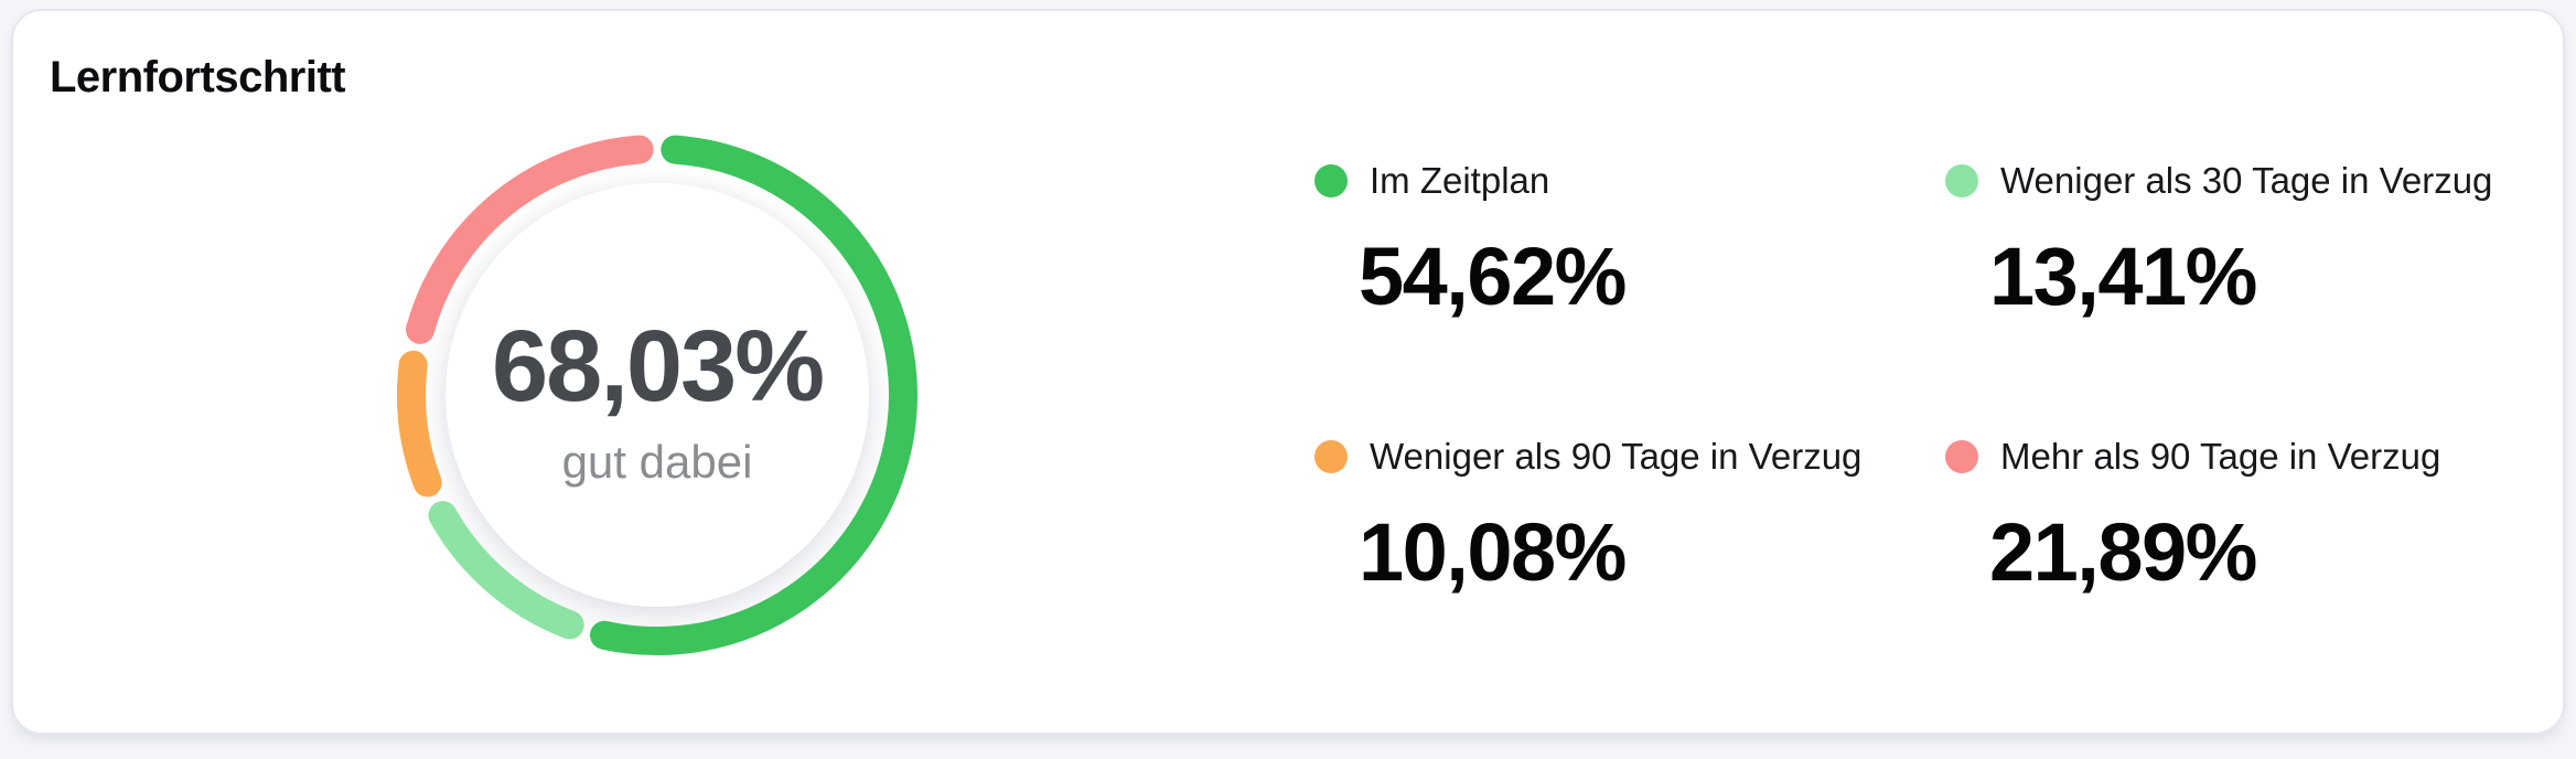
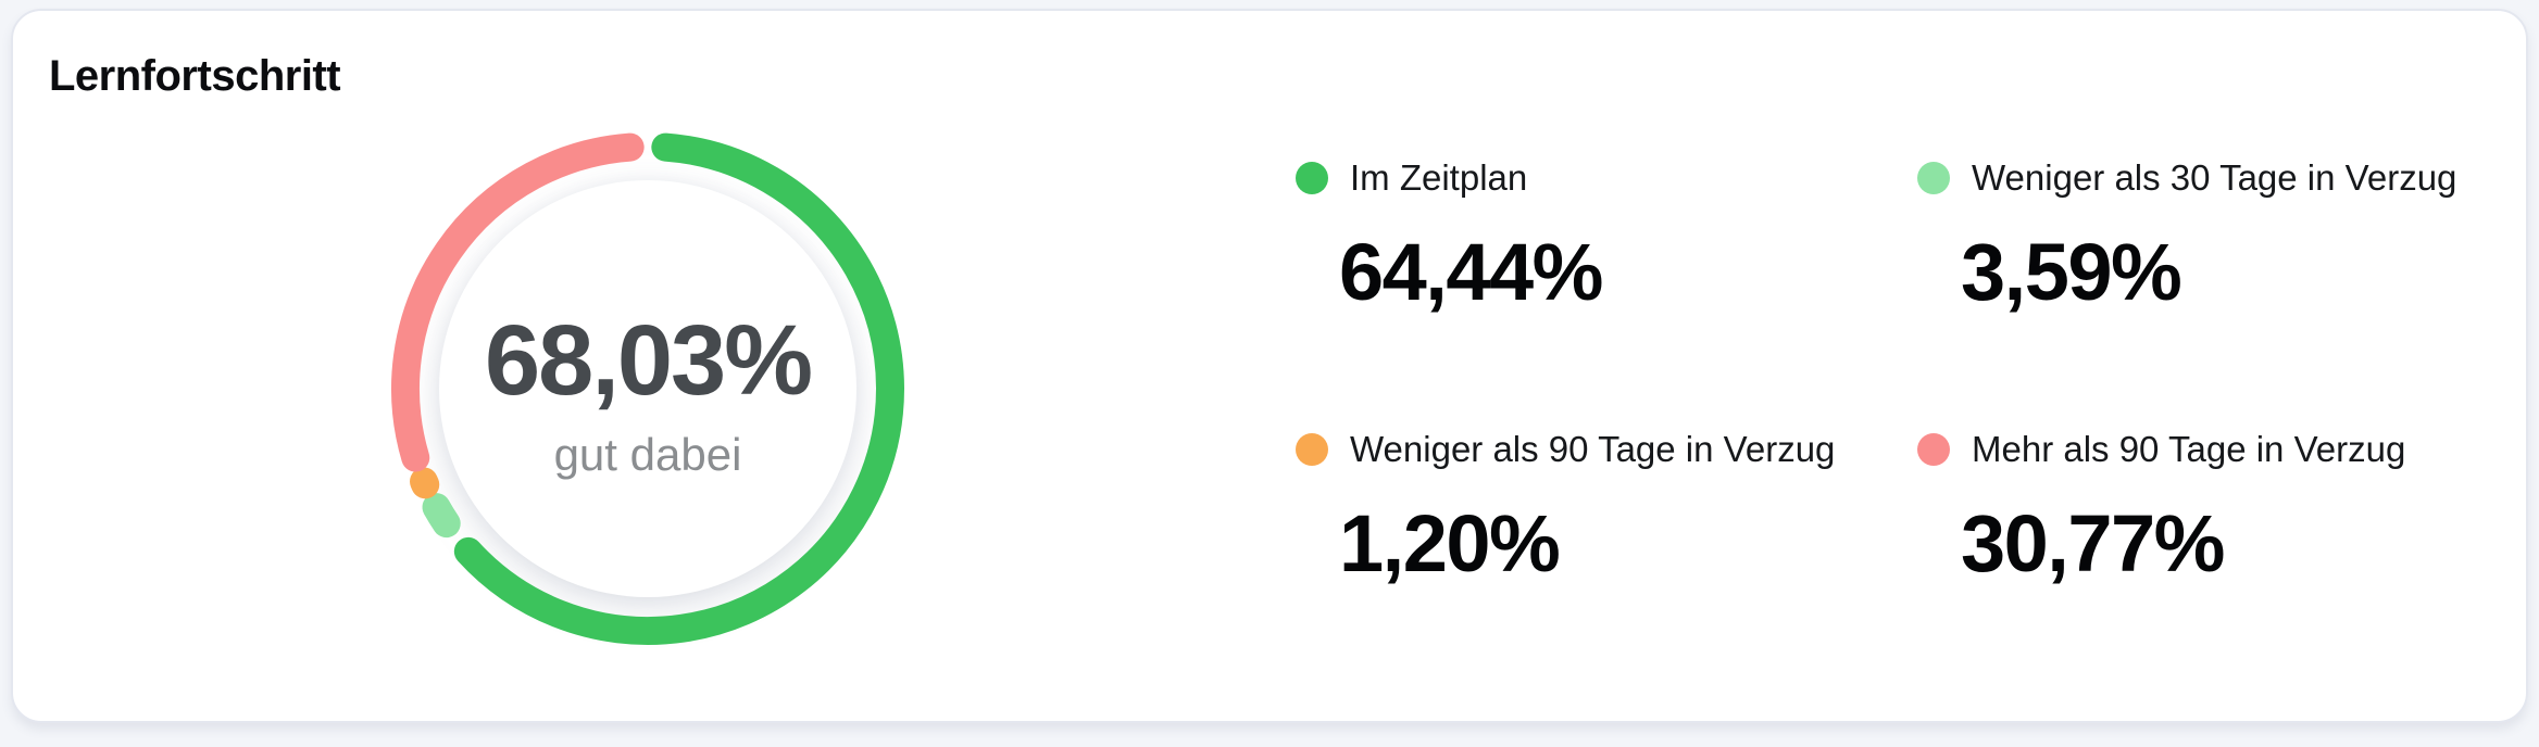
Im Zeitplan: 54,62% -> 64,44%
Weniger als 30 Tage in Verzug: 13,41% -> 3,59%
Weniger als 90 Tage in Verzug: 10,08% -> 1,20%
Mehr als 90 Tage in Verzug: 21,89% -> 30,77%
